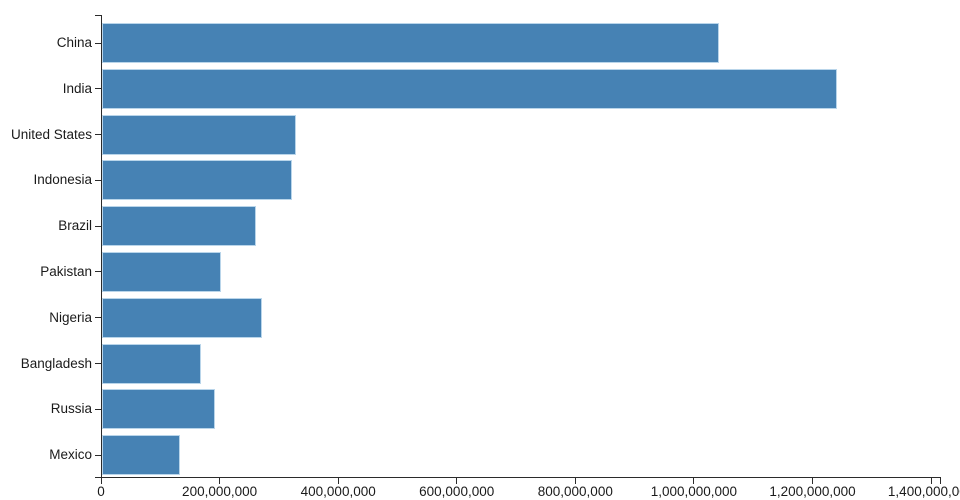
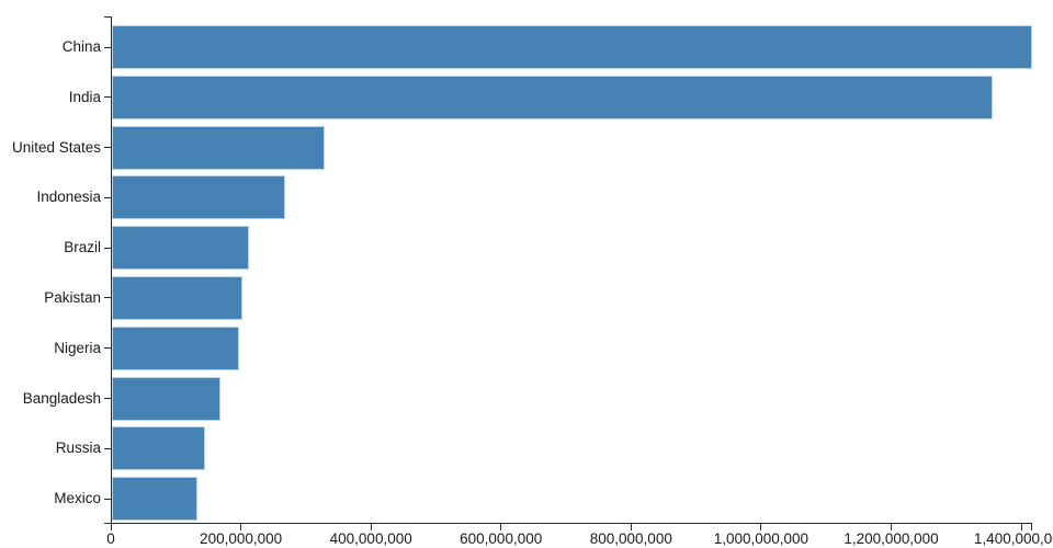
China: 1040000000 -> 1420000000
India: 1240000000 -> 1350000000
Indonesia: 320000000 -> 270000000
Brazil: 260000000 -> 210000000
Nigeria: 270000000 -> 200000000
Russia: 190000000 -> 140000000
